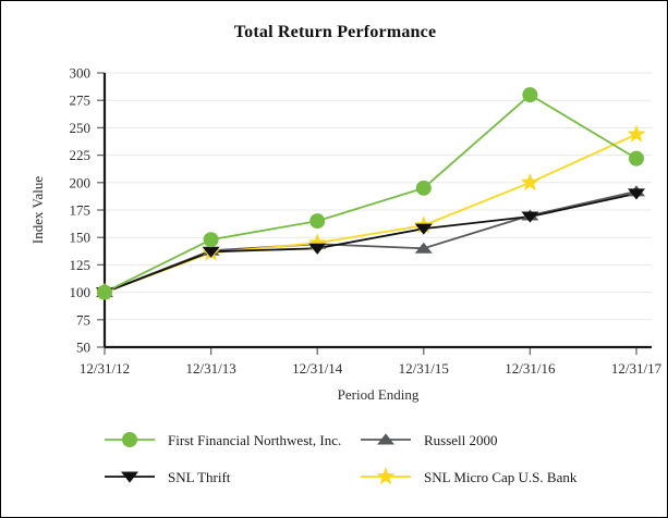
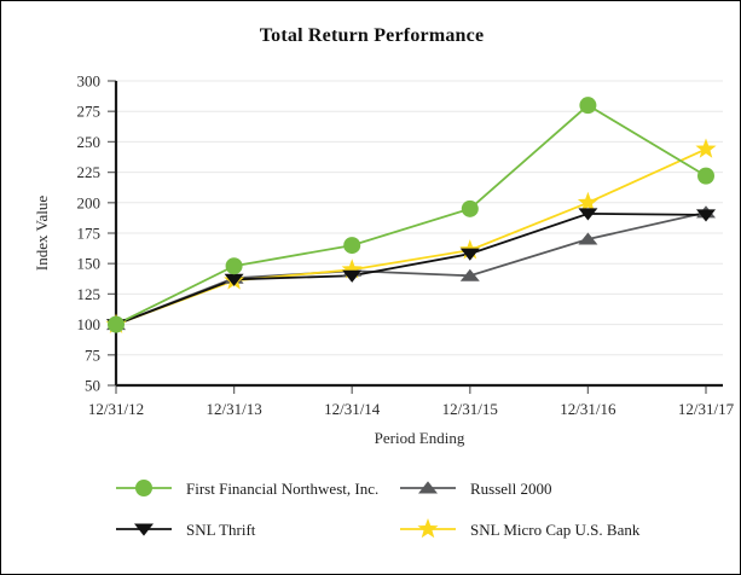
SNL Thrift/12/31/16: 169 -> 191
